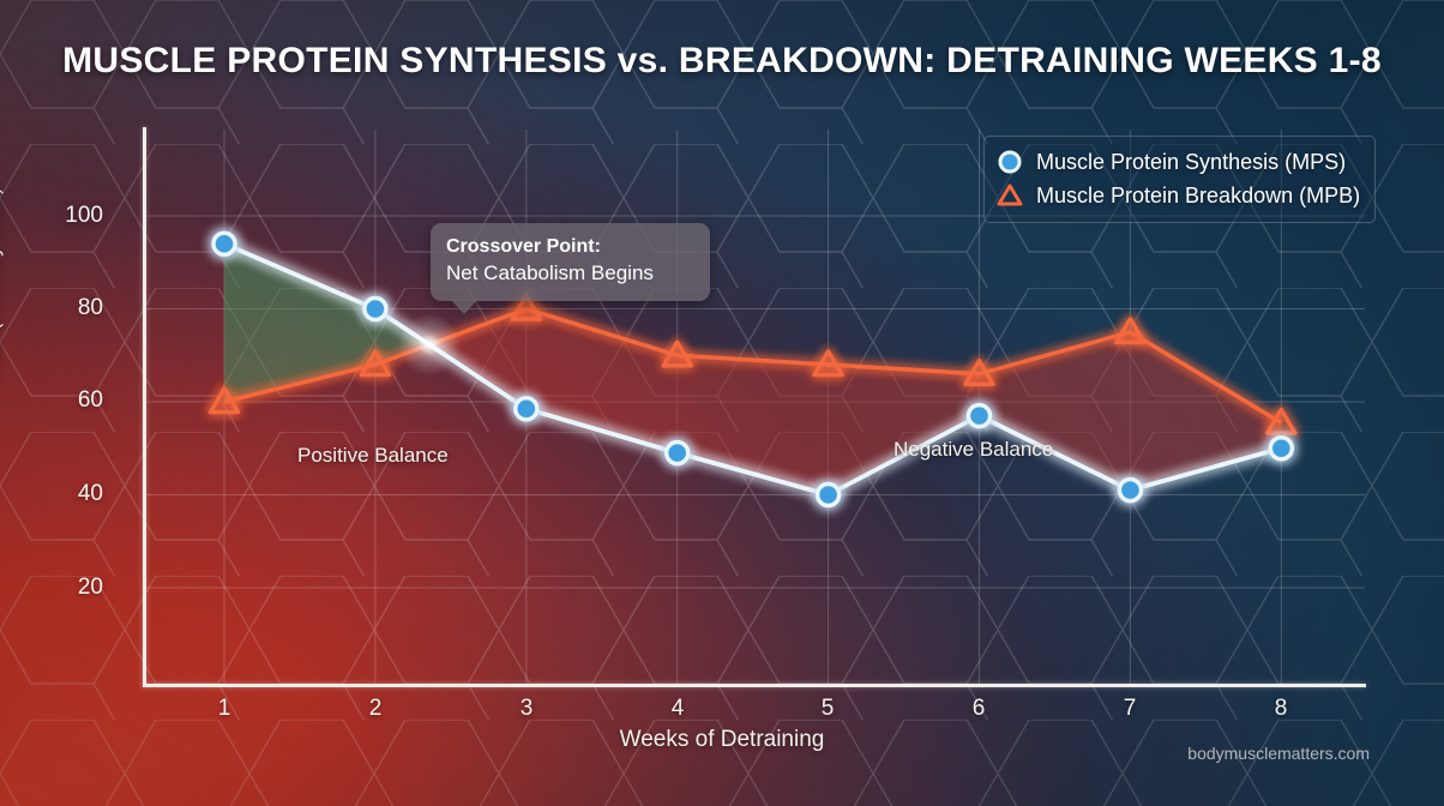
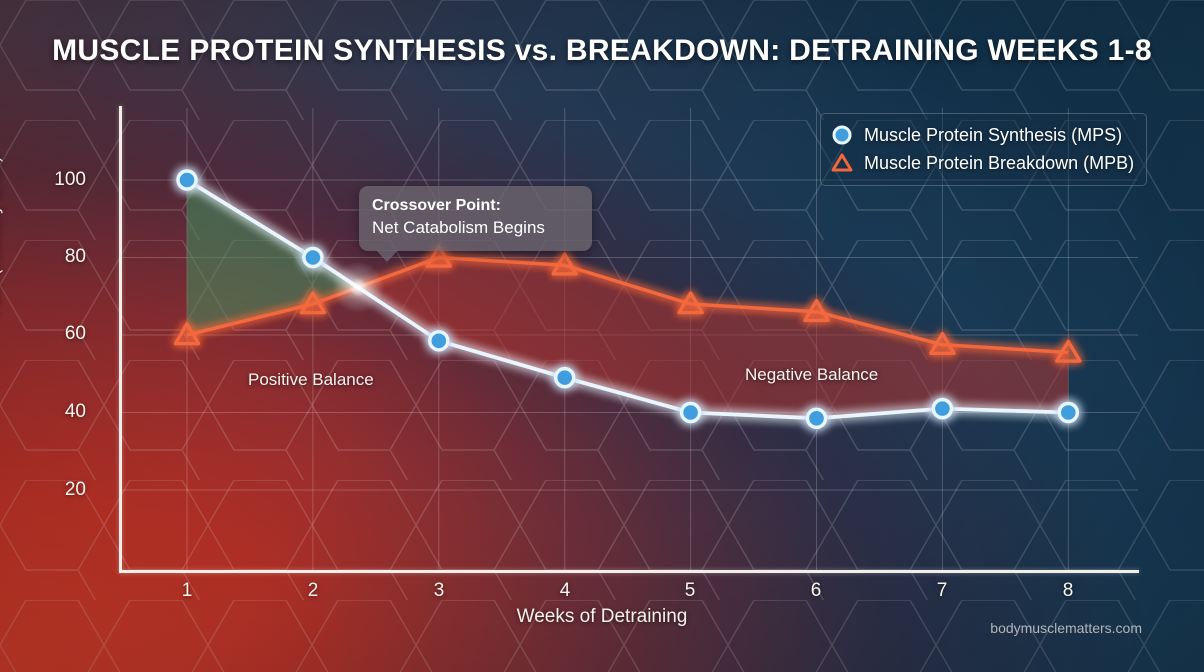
Muscle Protein Synthesis (MPS)/1: 94 -> 100
Muscle Protein Breakdown (MPB)/4: 70 -> 78
Muscle Protein Synthesis (MPS)/6: 57 -> 38
Muscle Protein Breakdown (MPB)/7: 75 -> 58
Muscle Protein Synthesis (MPS)/8: 50 -> 40
